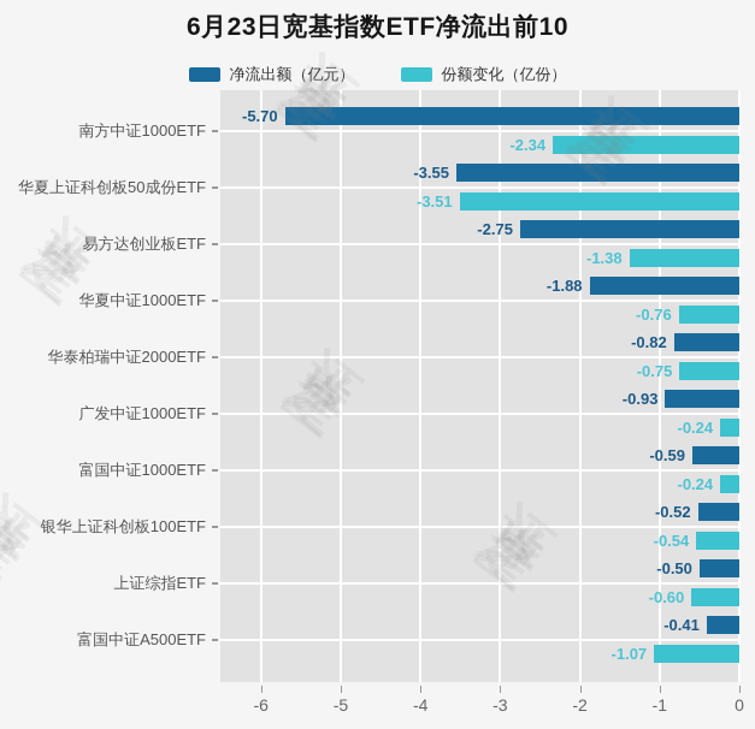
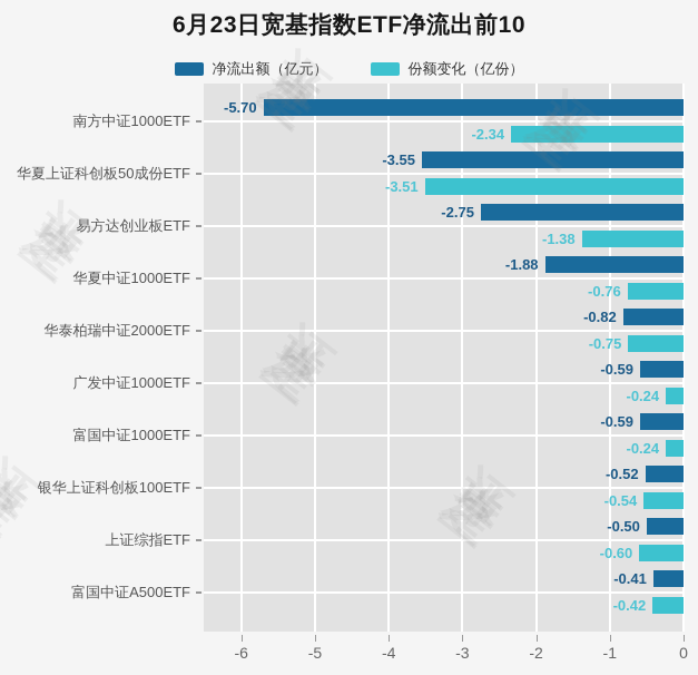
净流出额（亿元）/广发中证1000ETF: -0.93 -> -0.59
份额变化（亿份）/富国中证A500ETF: -1.07 -> -0.42
